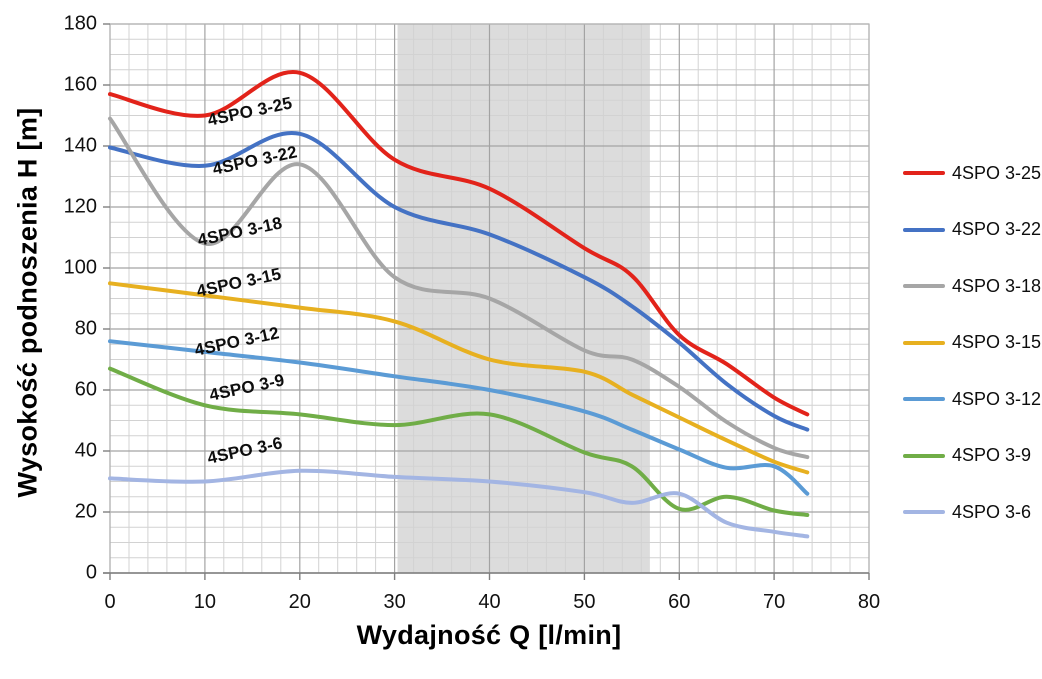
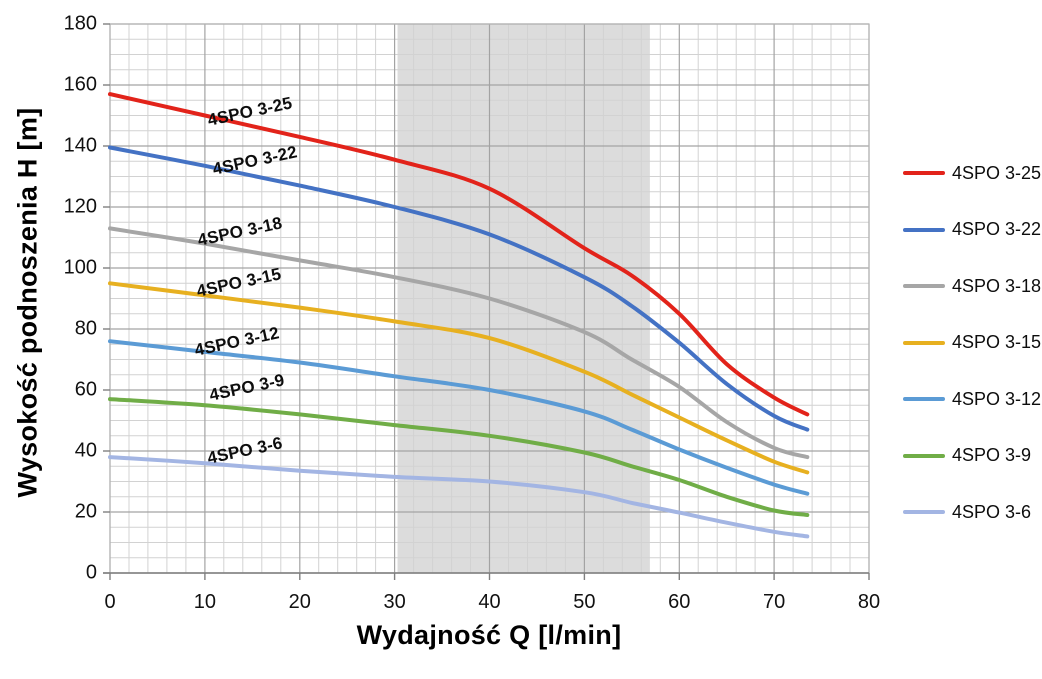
4SPO 3-18/0: 149 -> 113
4SPO 3-9/0: 67 -> 57
4SPO 3-6/0: 31 -> 38
4SPO 3-6/10: 30 -> 36
4SPO 3-25/20: 164 -> 143
4SPO 3-22/20: 144 -> 127
4SPO 3-18/20: 134 -> 102
4SPO 3-15/40: 70 -> 77
4SPO 3-9/40: 52 -> 45
4SPO 3-18/50: 73 -> 79
4SPO 3-25/60: 78 -> 85
4SPO 3-9/60: 21 -> 30
4SPO 3-6/60: 26 -> 20
4SPO 3-12/70: 35 -> 29
